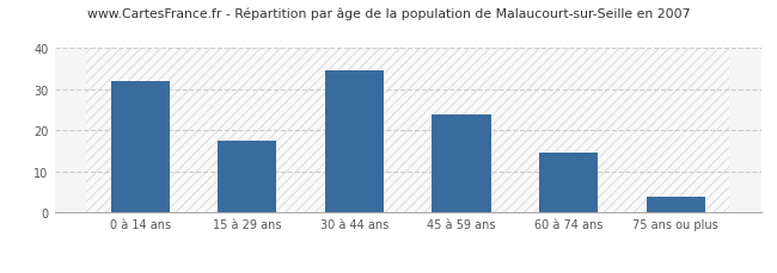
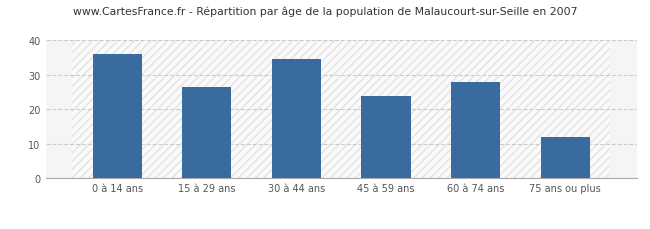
0 à 14 ans: 32.0 -> 36.0
15 à 29 ans: 17.5 -> 26.5
60 à 74 ans: 14.5 -> 28.0
75 ans ou plus: 4.0 -> 12.0
